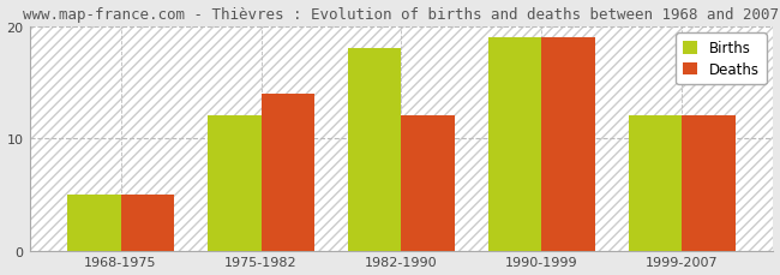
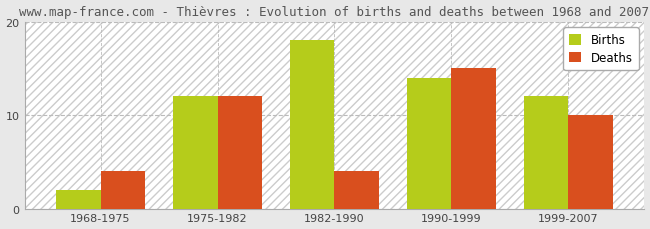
Births/1968-1975: 5 -> 2
Deaths/1968-1975: 5 -> 4
Deaths/1975-1982: 14 -> 12
Deaths/1982-1990: 12 -> 4
Births/1990-1999: 19 -> 14
Deaths/1990-1999: 19 -> 15
Deaths/1999-2007: 12 -> 10
